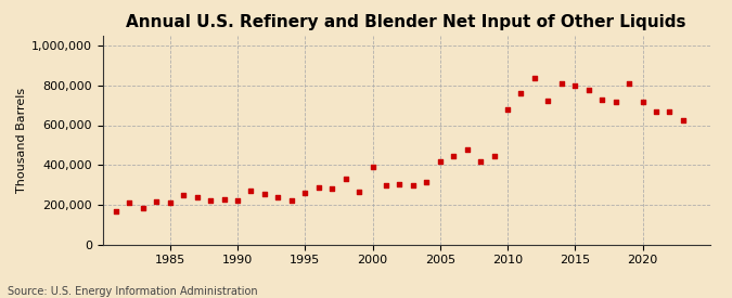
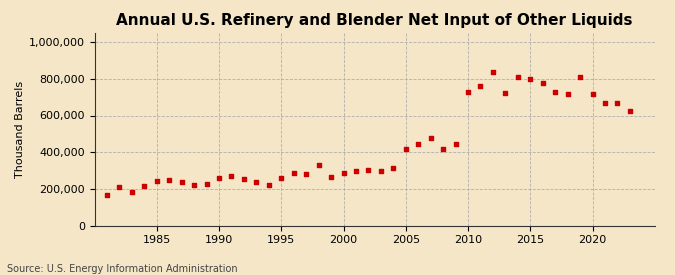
1985: 210,000 -> 240,000
1990: 220,000 -> 260,000
2000: 390,000 -> 280,000
2010: 680,000 -> 730,000
